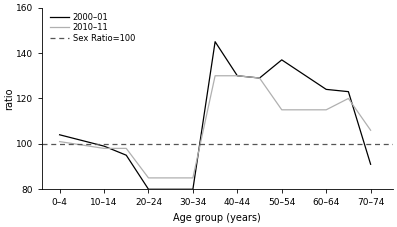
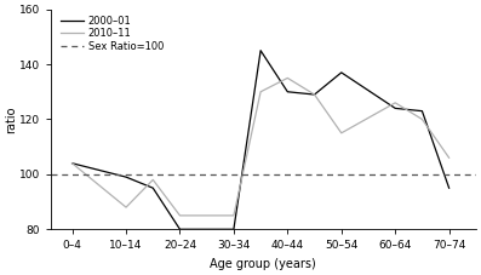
2010–11/0–4: 101 -> 104
2010–11/10–14: 98 -> 88
2010–11/40–44: 130 -> 135
2010–11/60–64: 115 -> 126
2000–01/70–74: 91 -> 95
